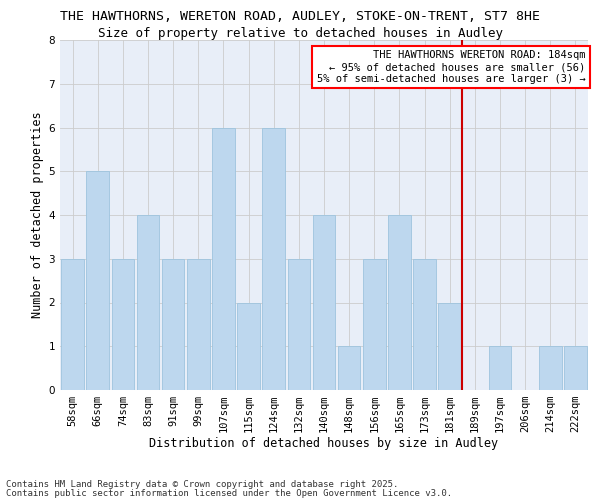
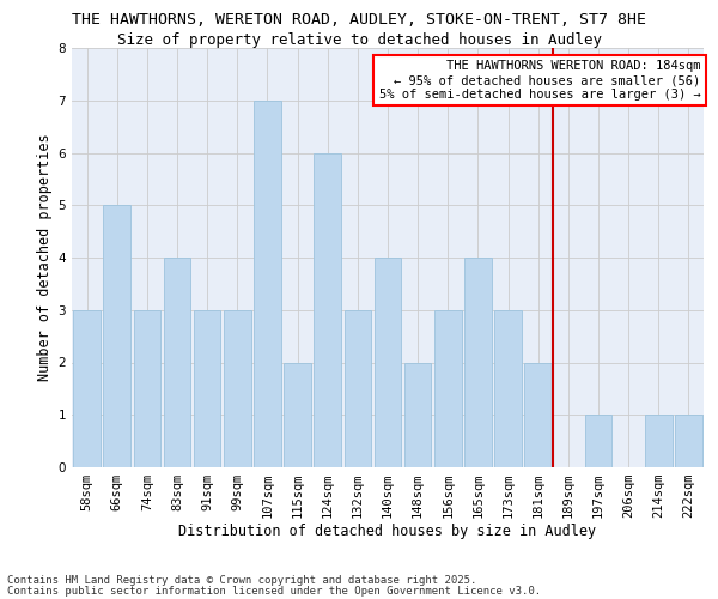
107sqm: 6 -> 7
148sqm: 1 -> 2
